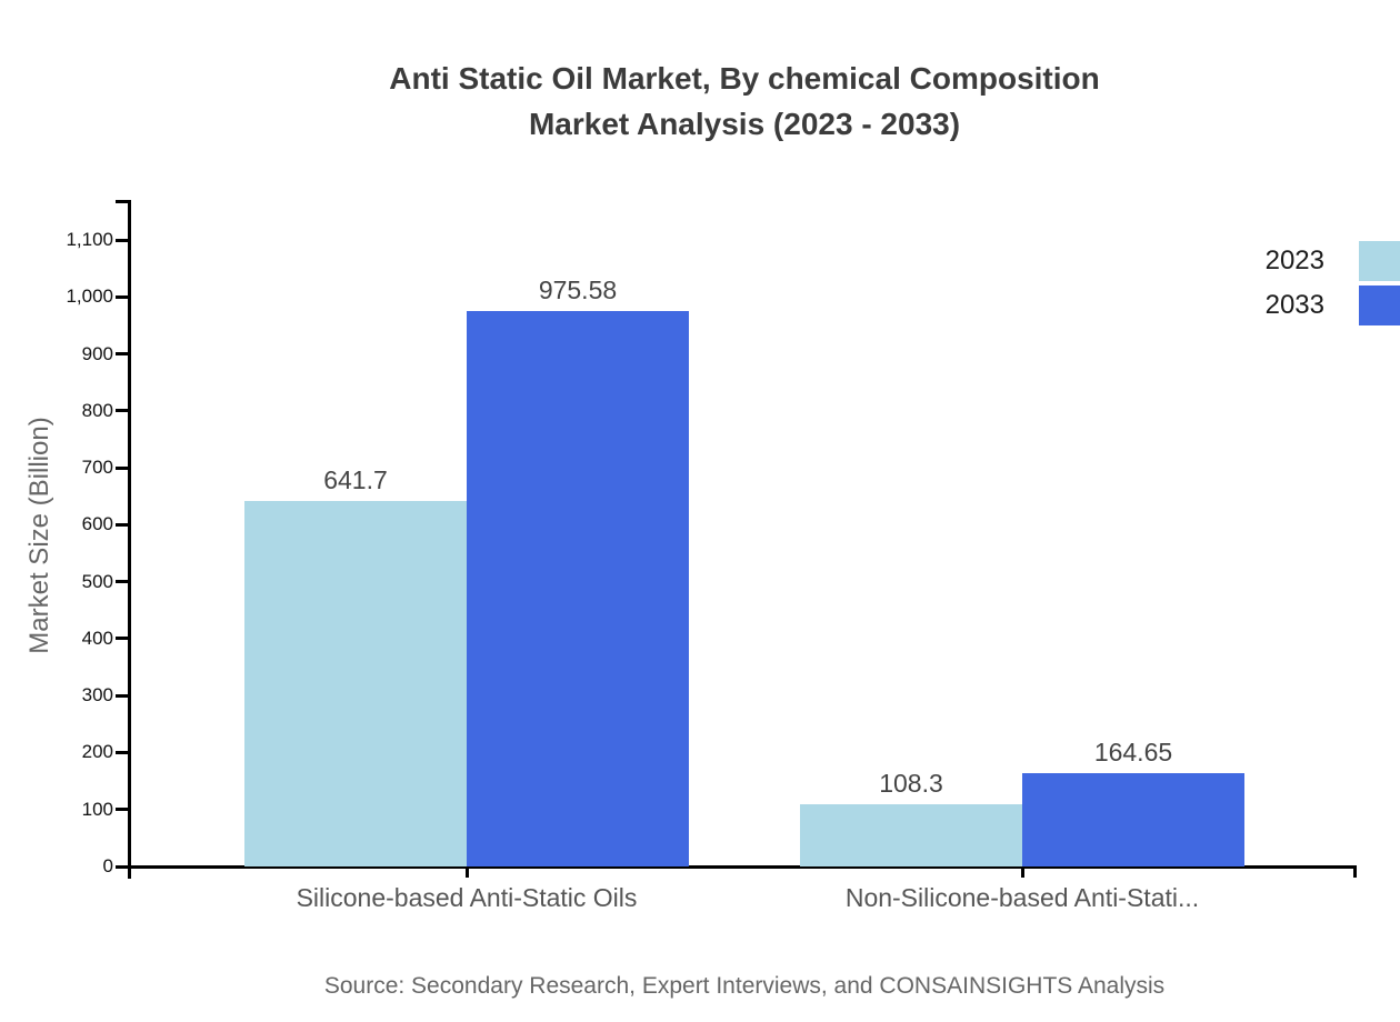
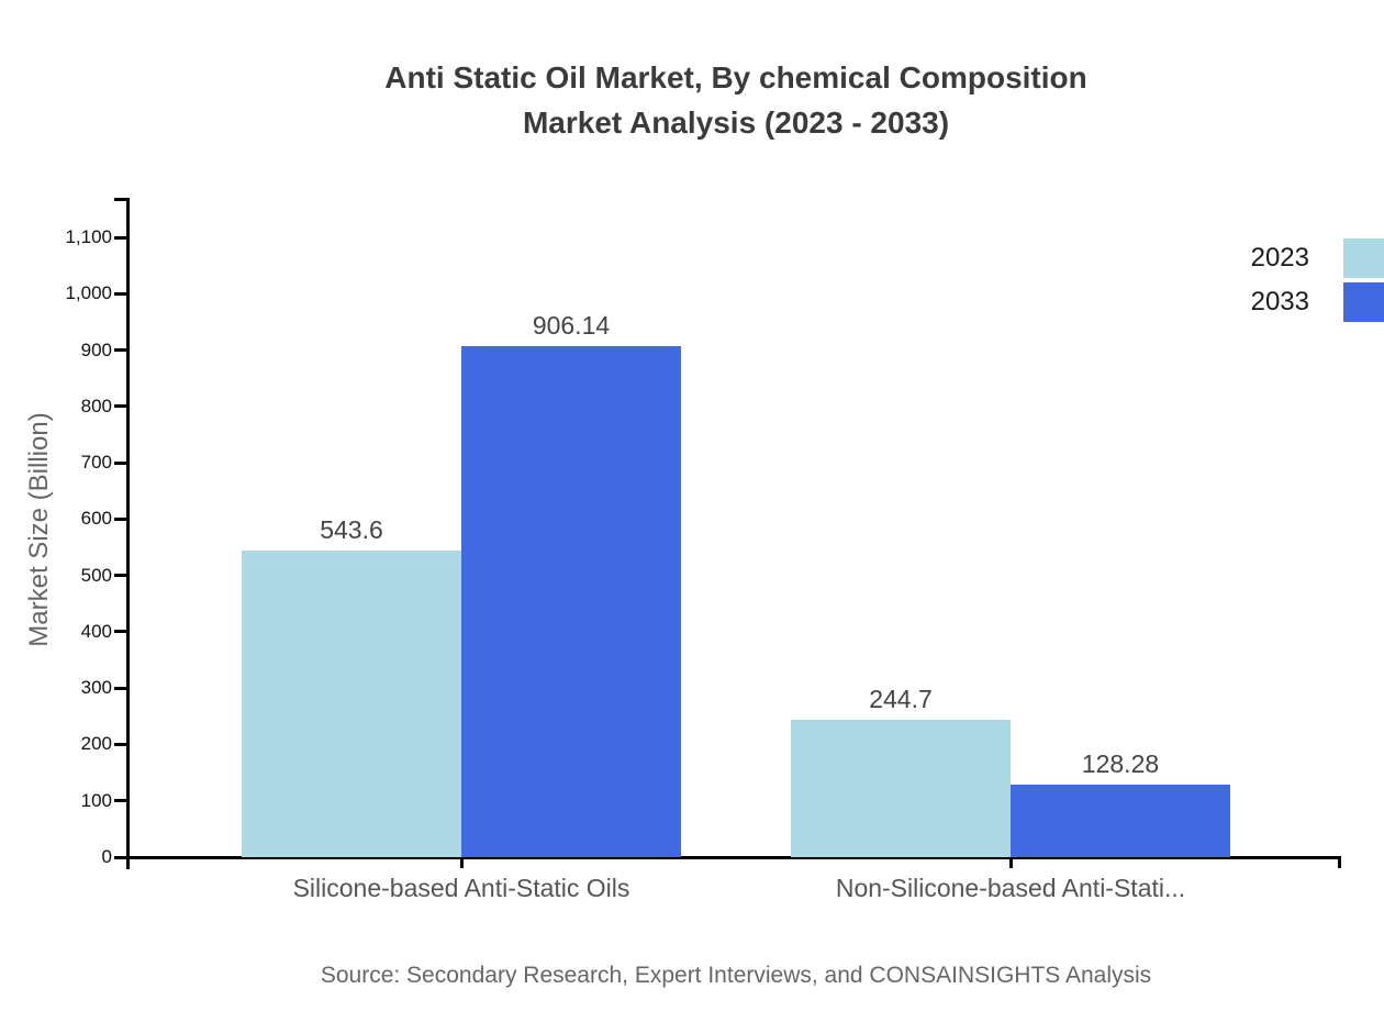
2023/Silicone-based Anti-Static Oils: 641.7 -> 543.6
2033/Silicone-based Anti-Static Oils: 975.58 -> 906.14
2023/Non-Silicone-based Anti-Stati...: 108.3 -> 244.7
2033/Non-Silicone-based Anti-Stati...: 164.65 -> 128.28
